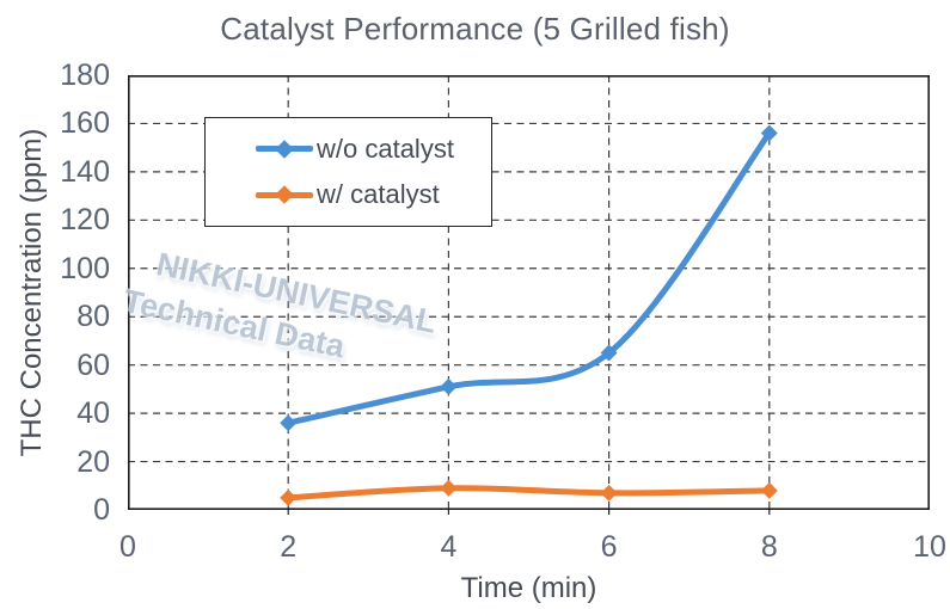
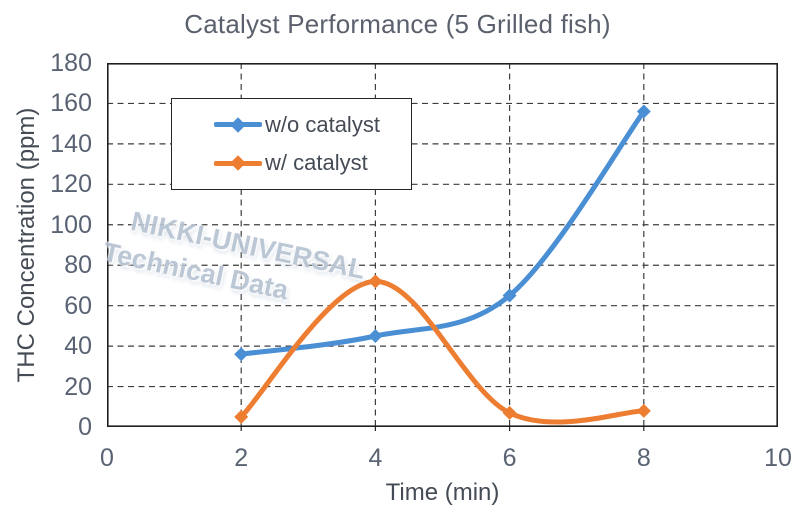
w/o catalyst/4: 51 -> 45
w/ catalyst/4: 9 -> 72
